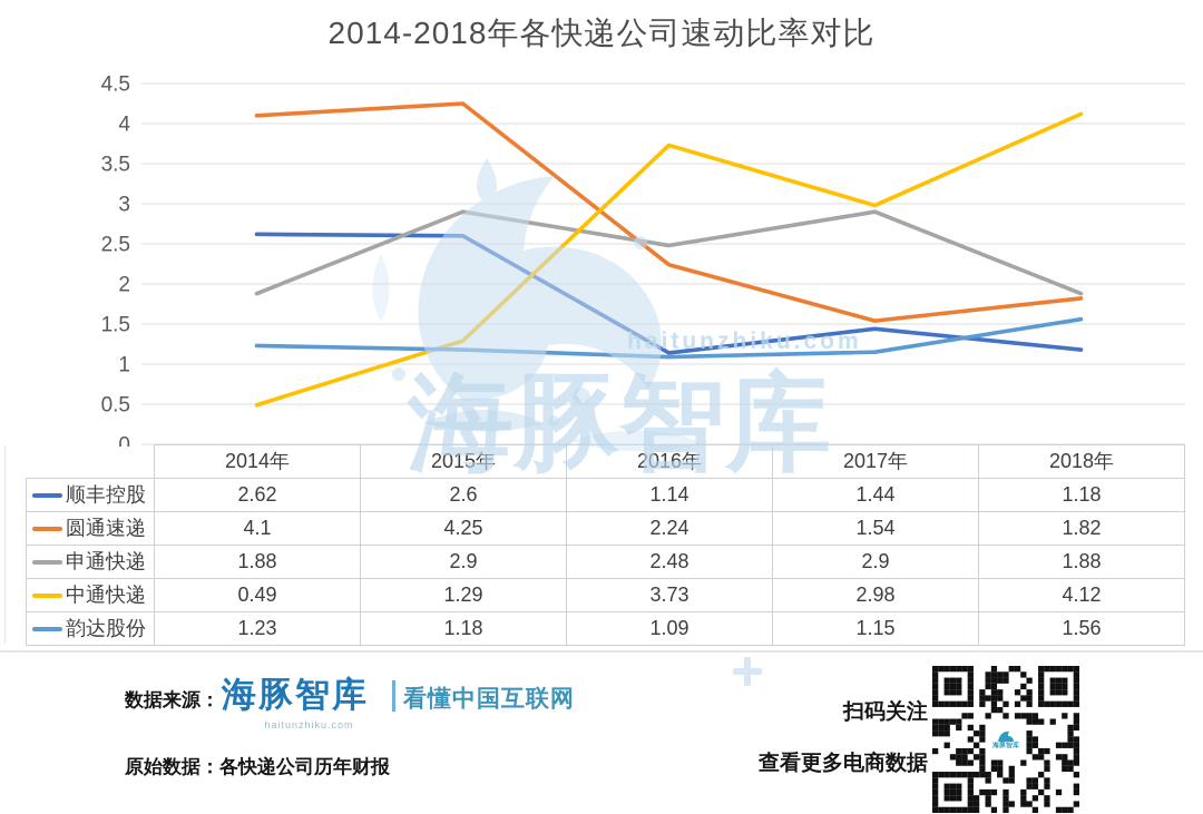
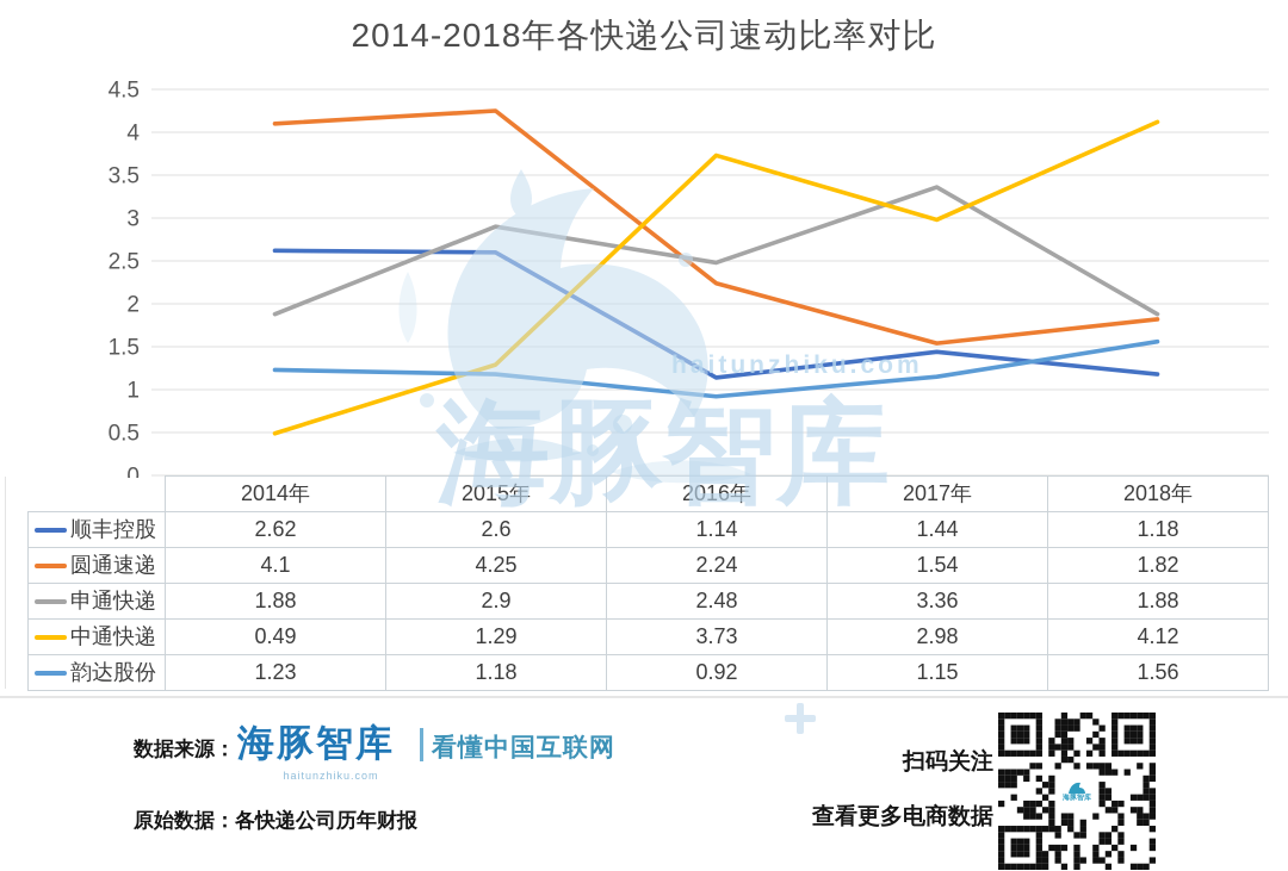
韵达股份/2016年: 1.09 -> 0.92
申通快递/2017年: 2.9 -> 3.36
